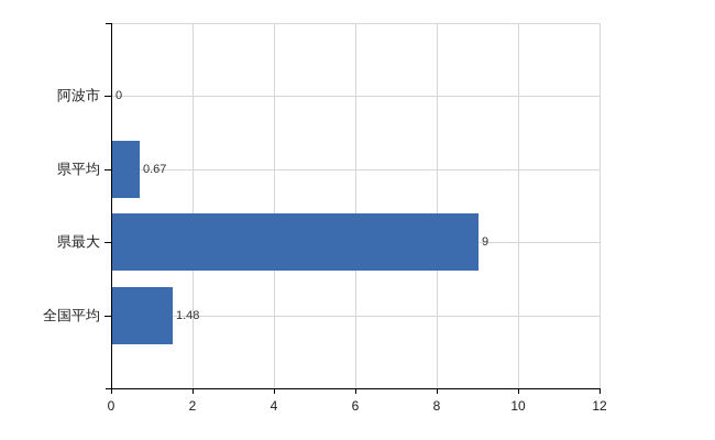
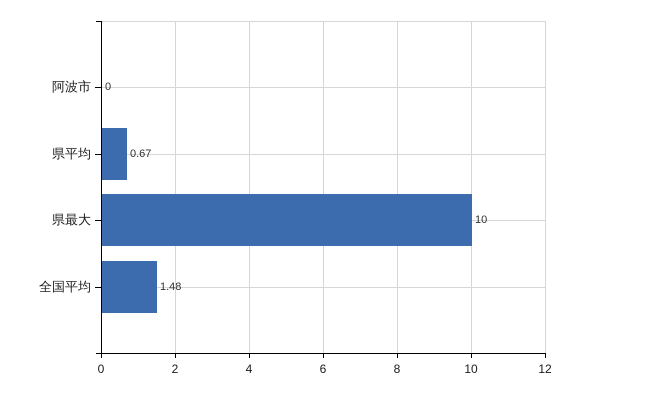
県最大: 9 -> 10
